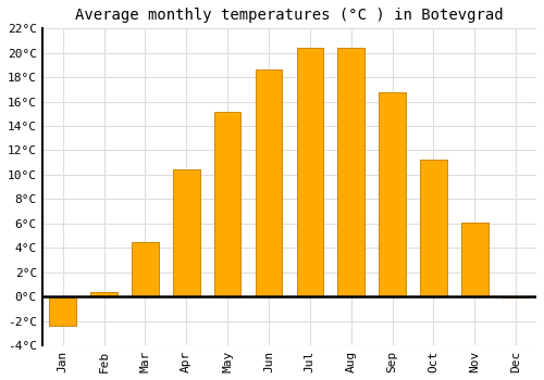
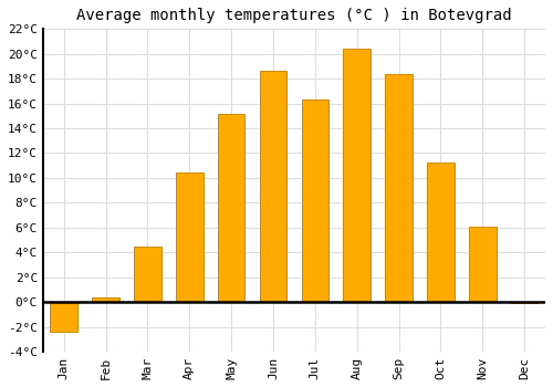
Jul: 20.4°C -> 16.3°C
Sep: 16.8°C -> 18.4°C
